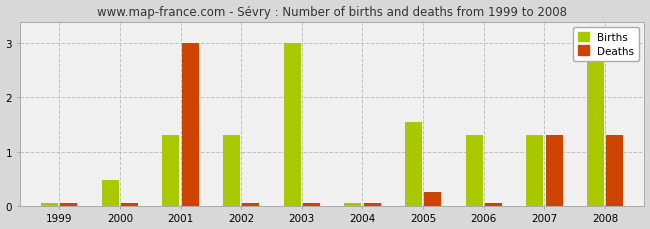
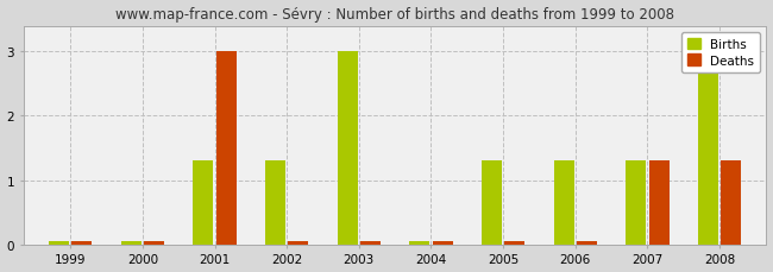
Births/2000: 0.48 -> 0.05
Births/2005: 1.54 -> 1.30
Deaths/2005: 0.26 -> 0.05
